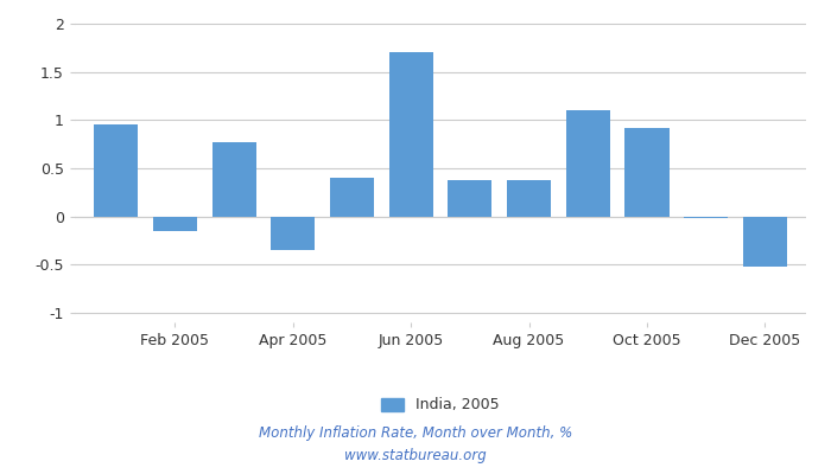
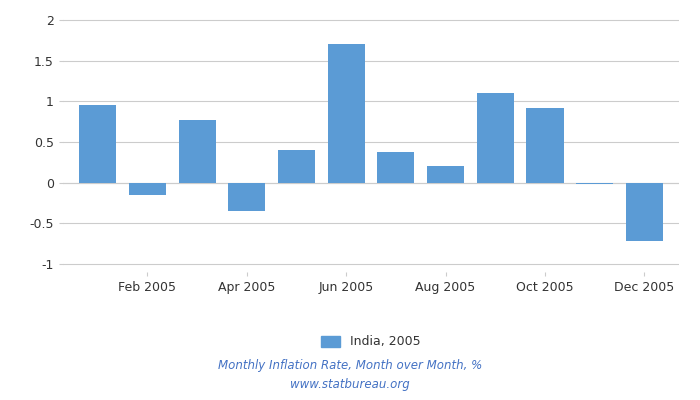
Aug 2005: 0.38 -> 0.20
Dec 2005: -0.52 -> -0.72
